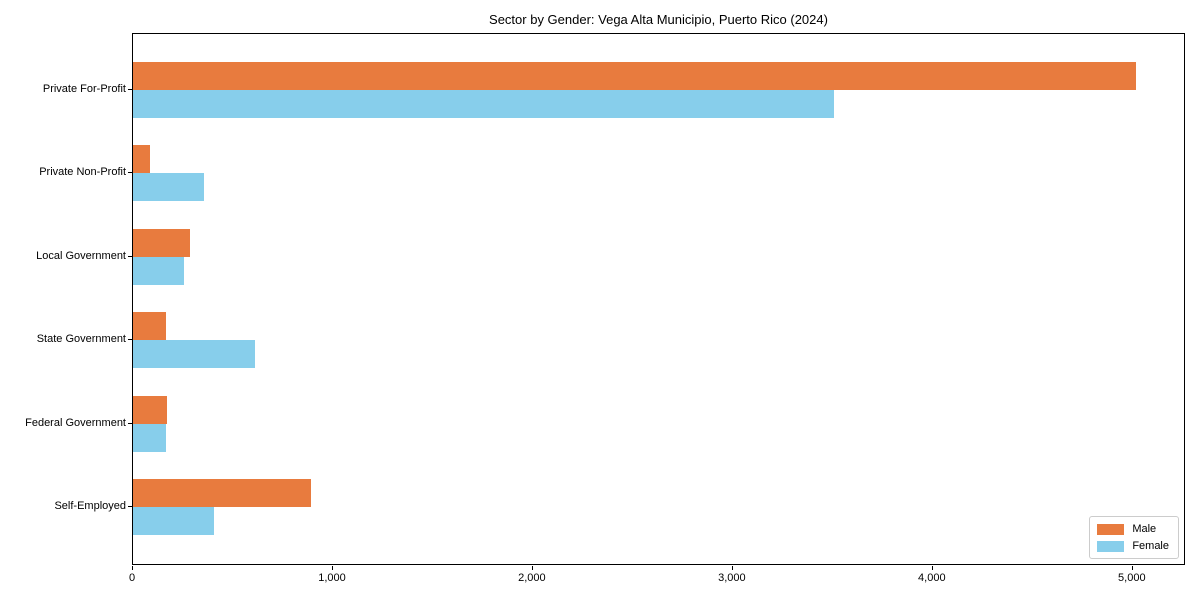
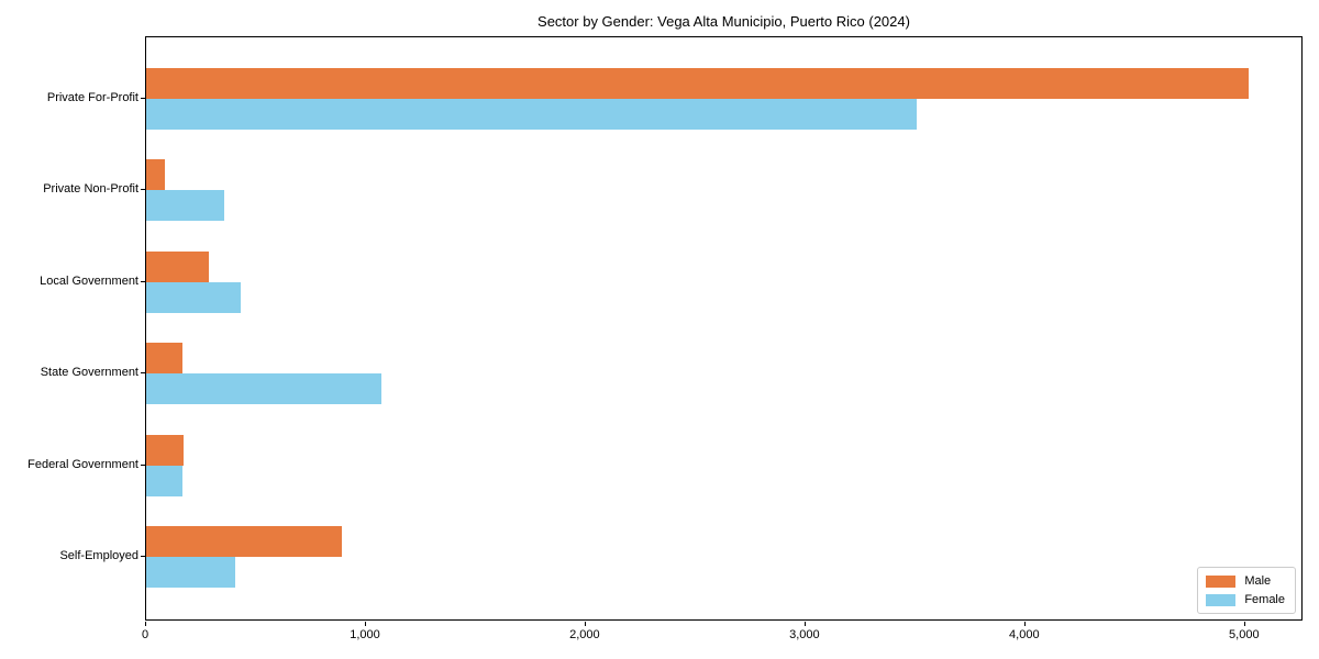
Female/Local Government: 260 -> 430
Female/State Government: 610 -> 1070
